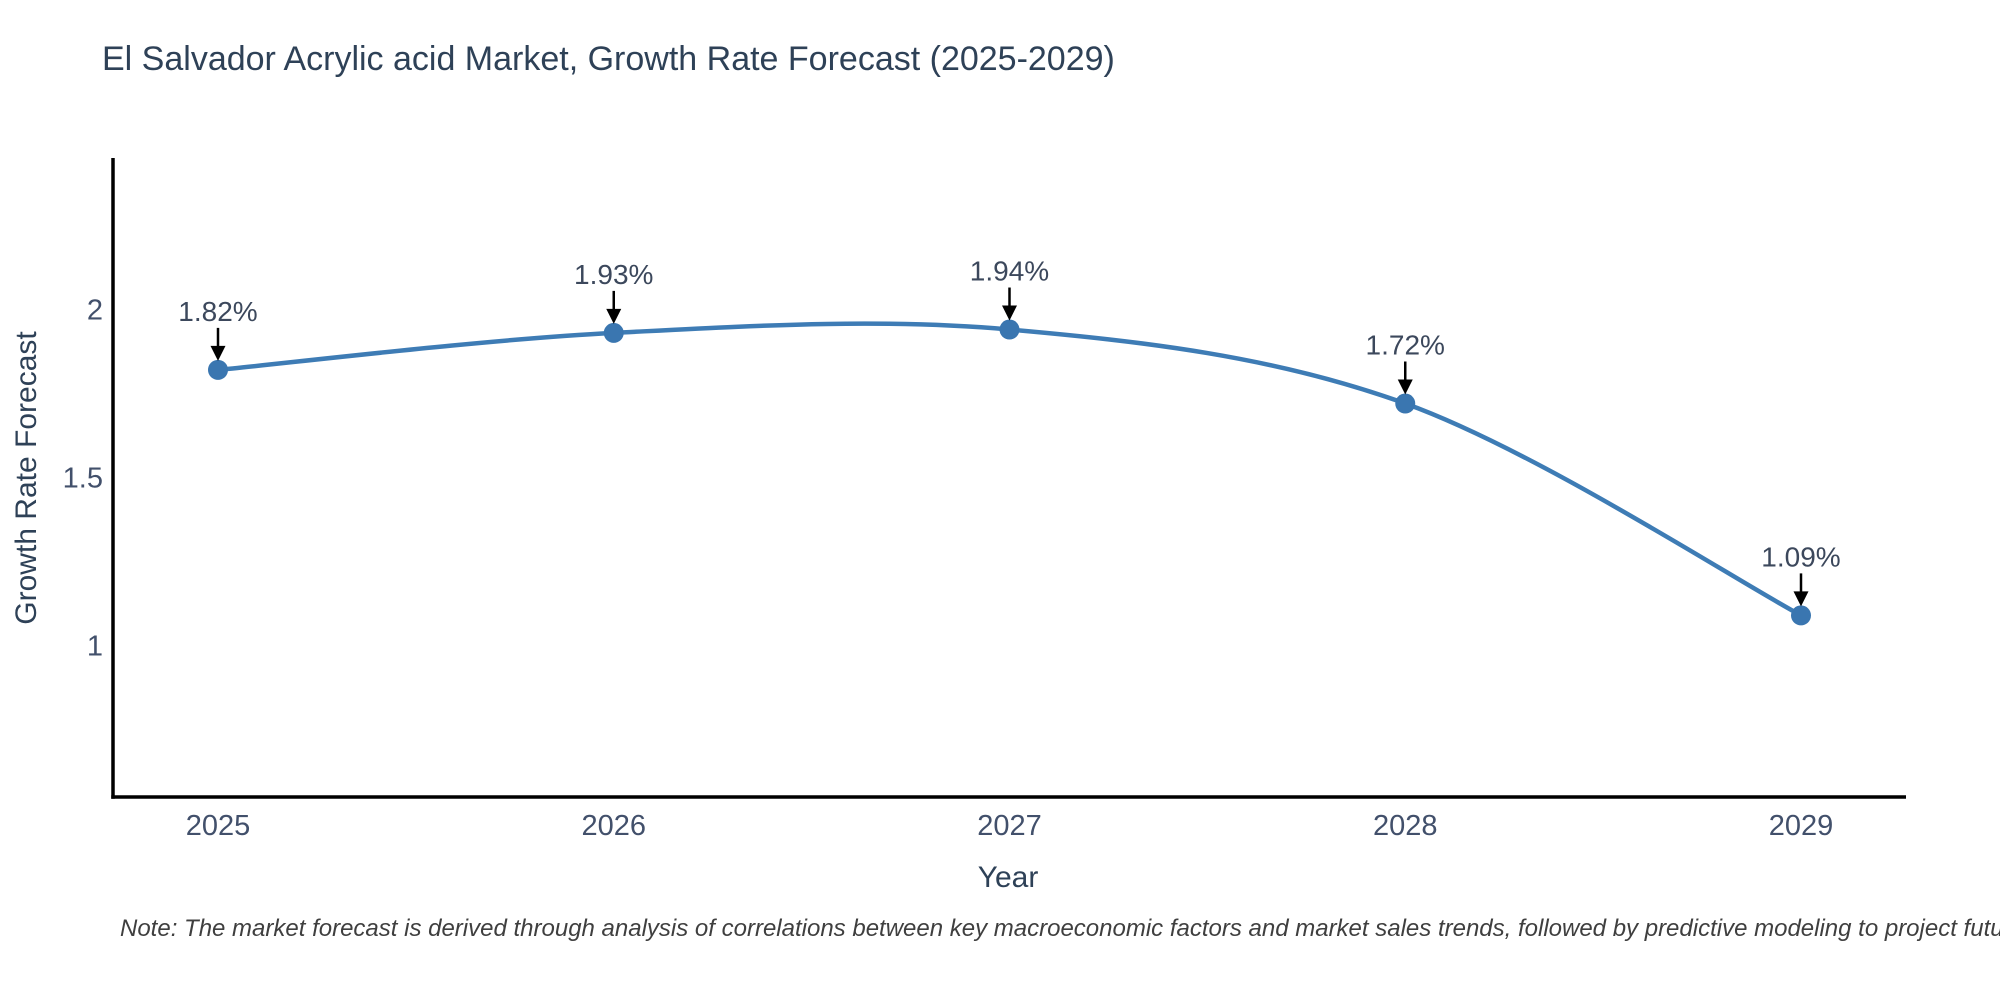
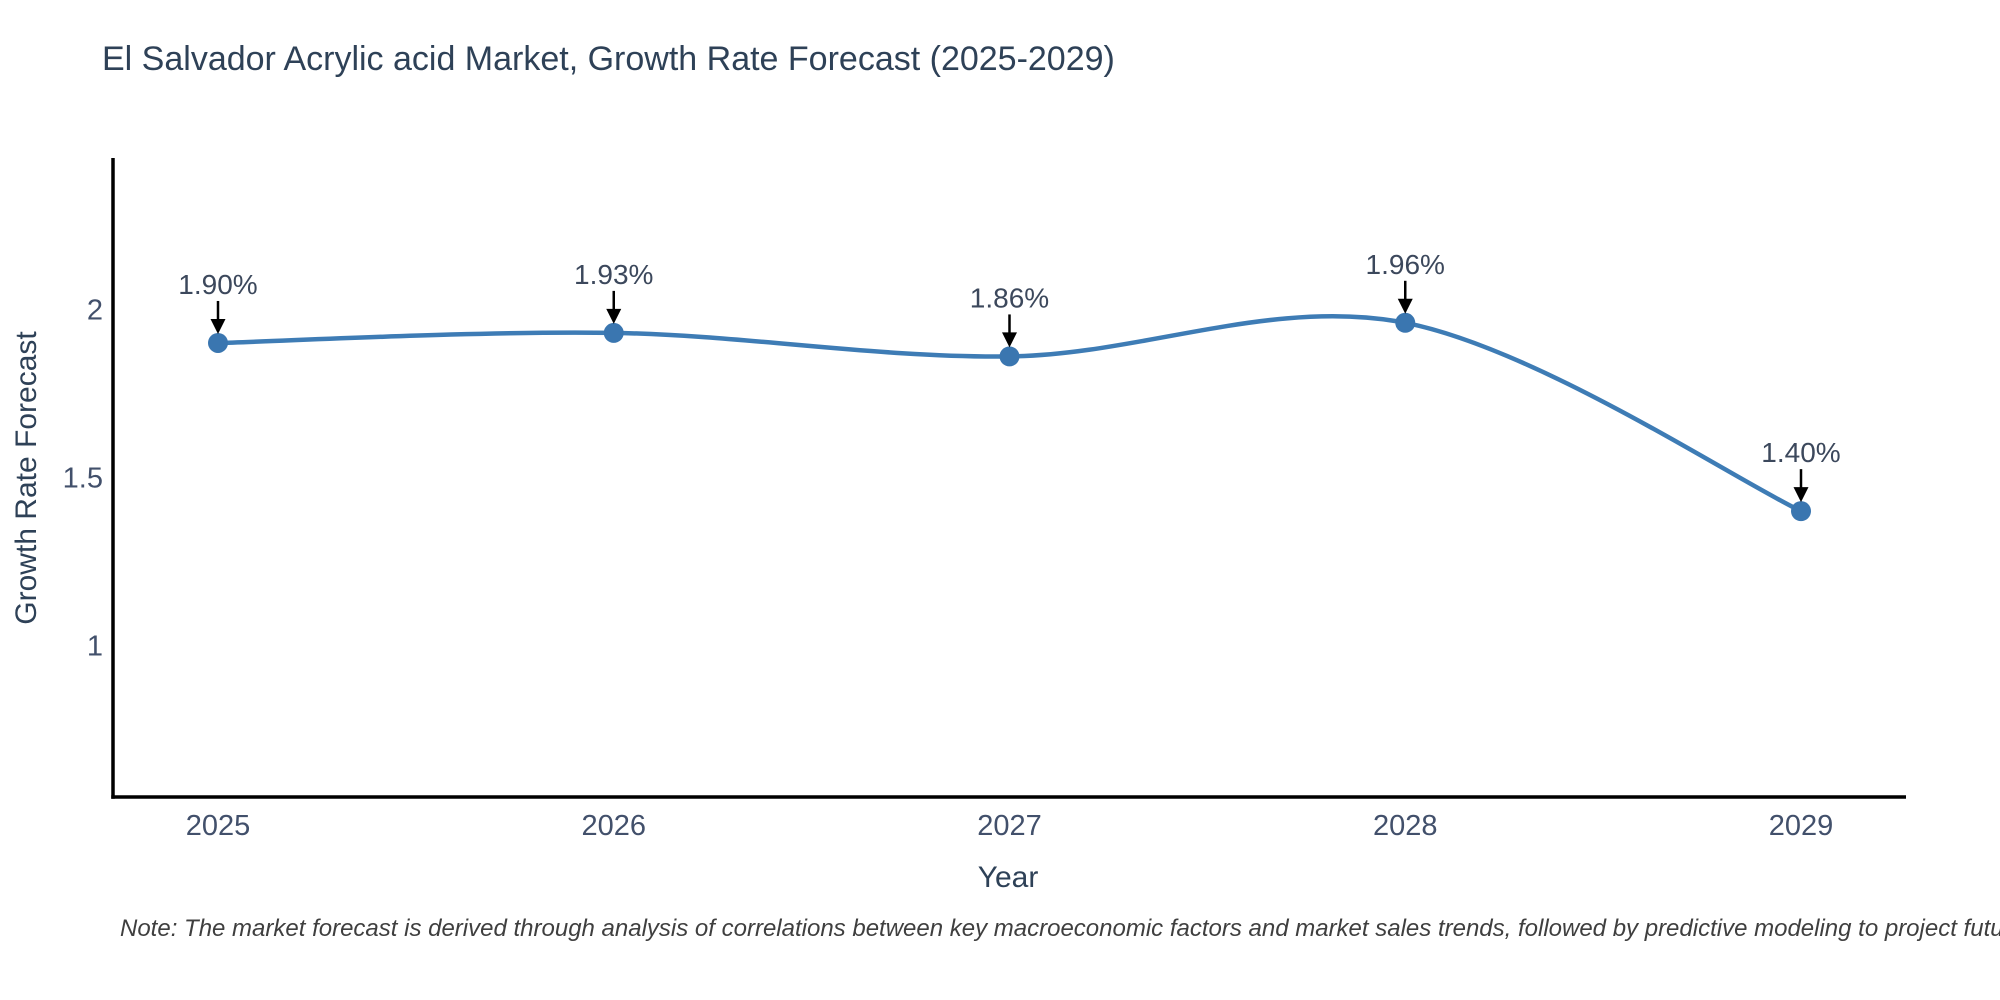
2025: 1.82% -> 1.90%
2027: 1.94% -> 1.86%
2028: 1.72% -> 1.96%
2029: 1.09% -> 1.40%
